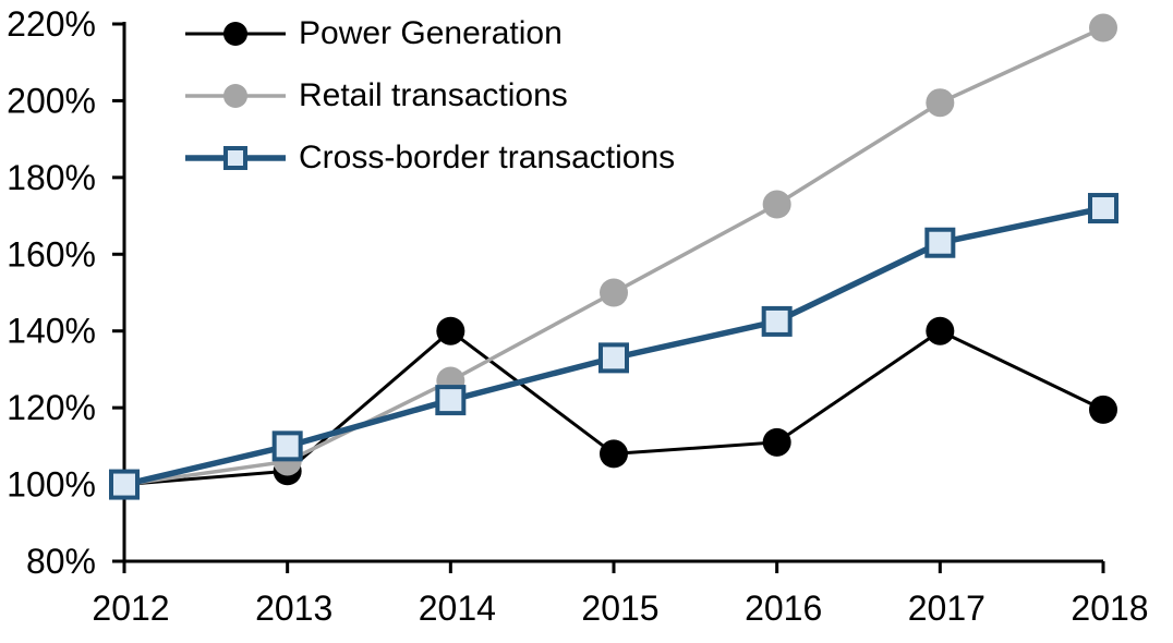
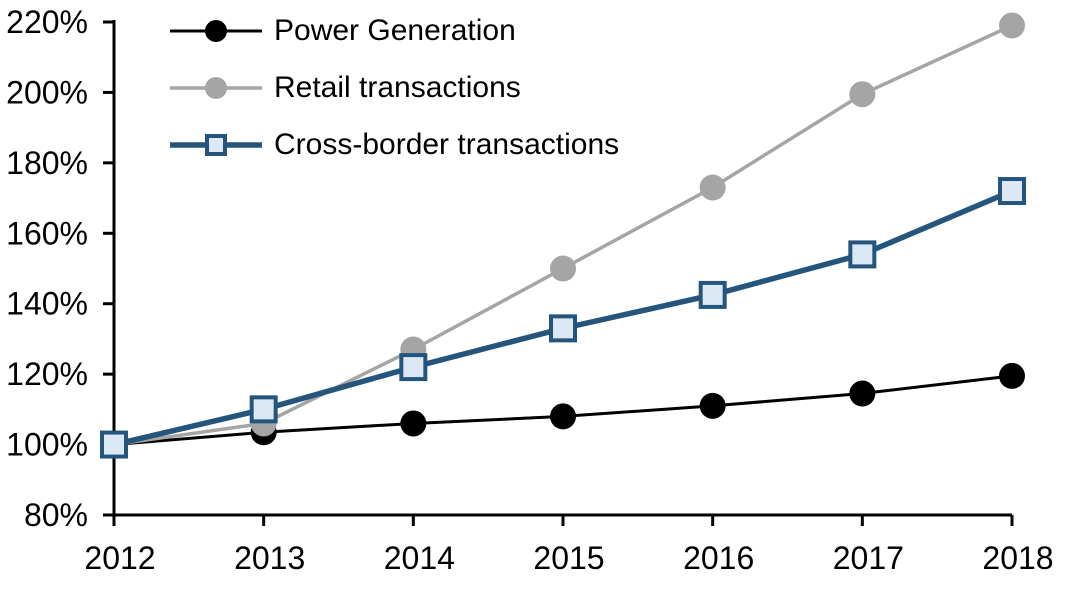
Power Generation/2014: 140% -> 106%
Power Generation/2017: 140% -> 114%
Cross-border transactions/2017: 163% -> 154%
